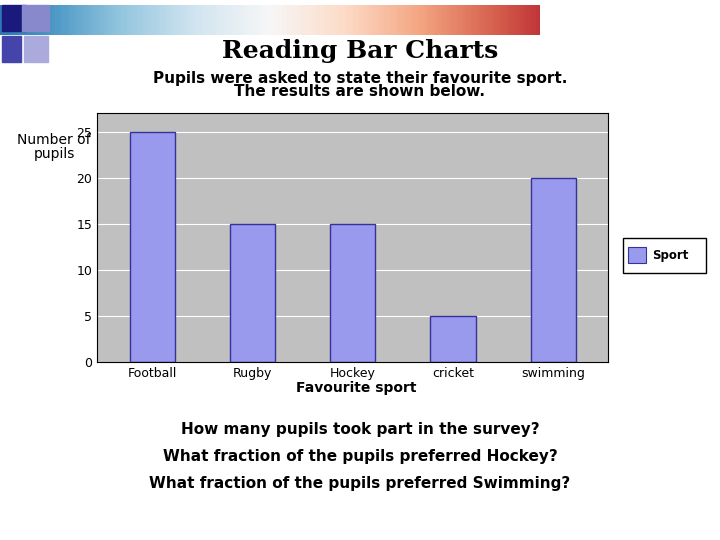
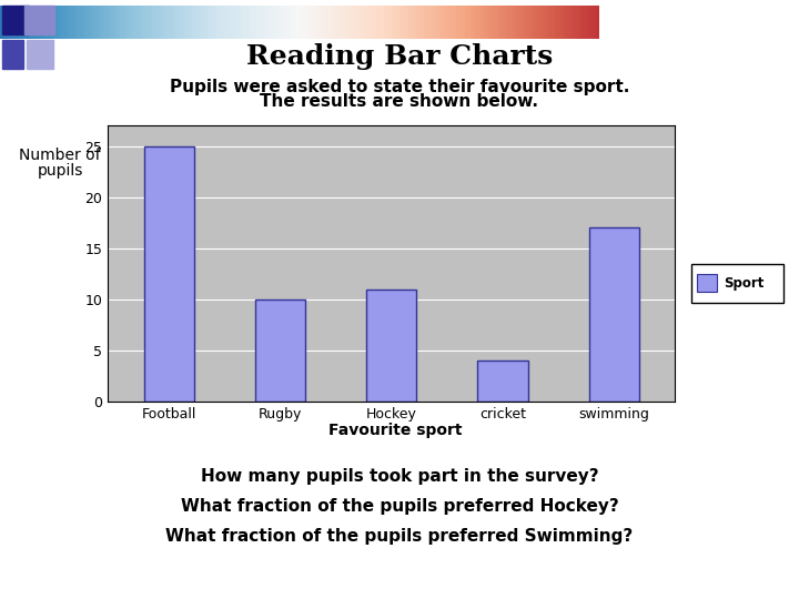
Rugby: 15 -> 10
Hockey: 15 -> 11
cricket: 5 -> 4
swimming: 20 -> 17
